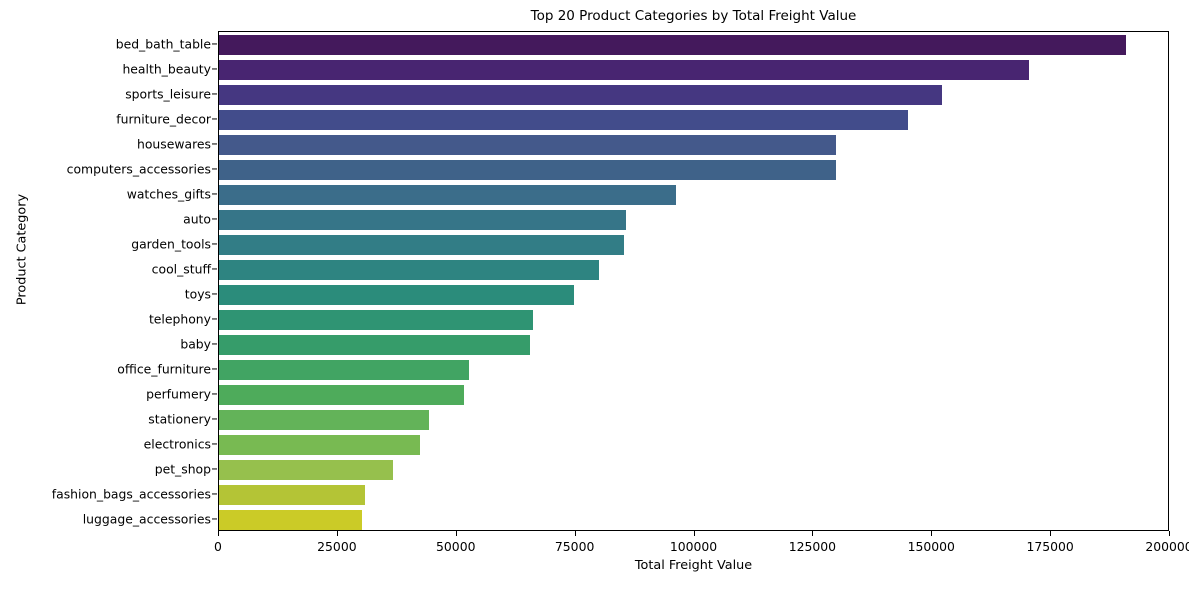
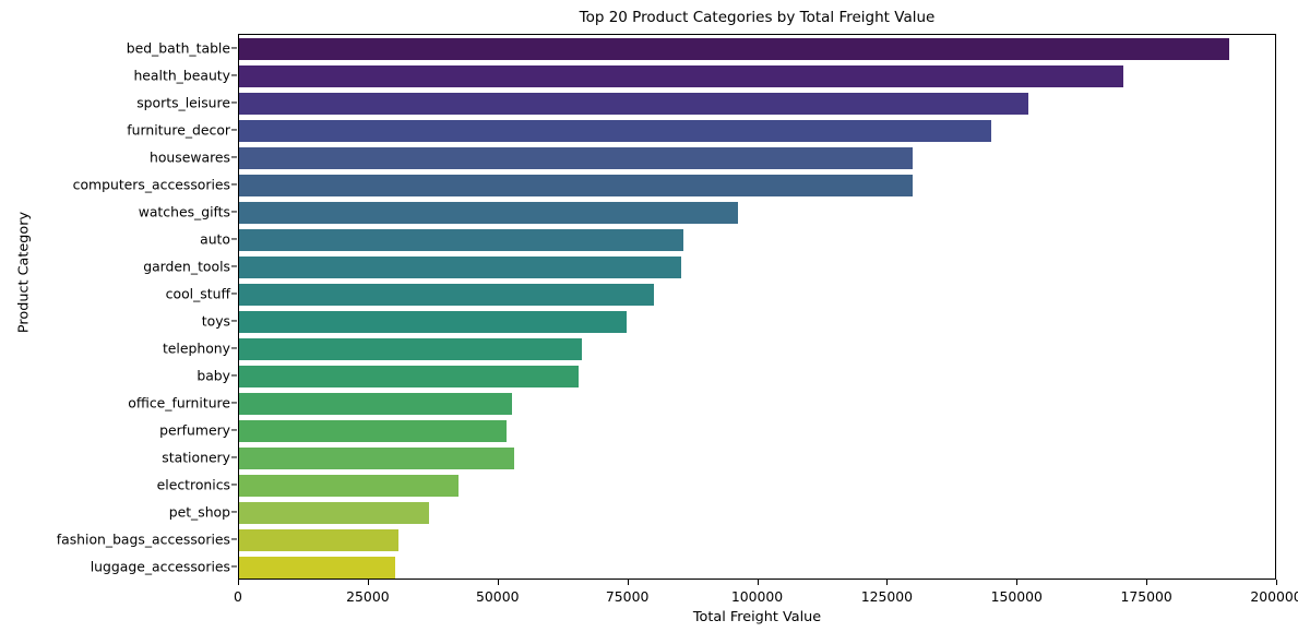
stationery: 44000 -> 53000
